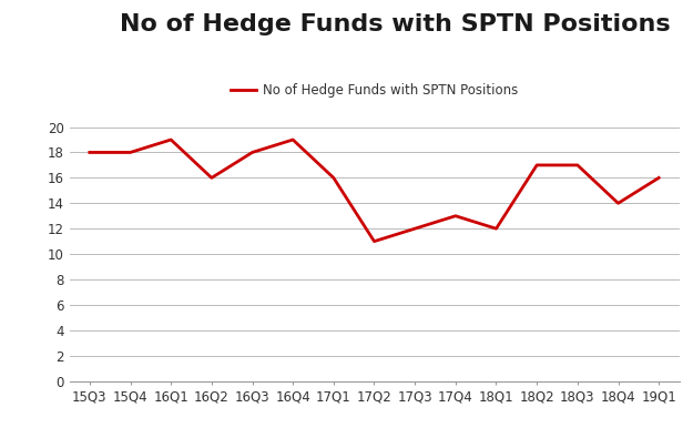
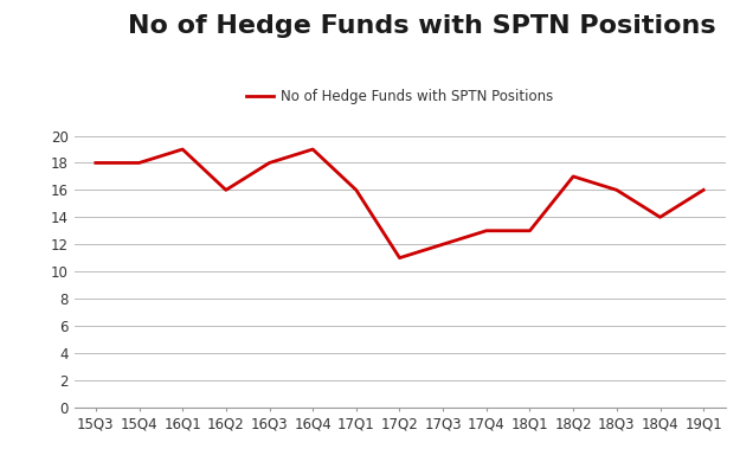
18Q1: 12 -> 13
18Q3: 17 -> 16
